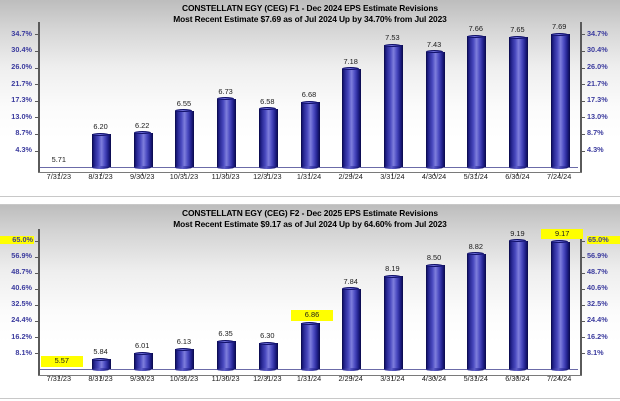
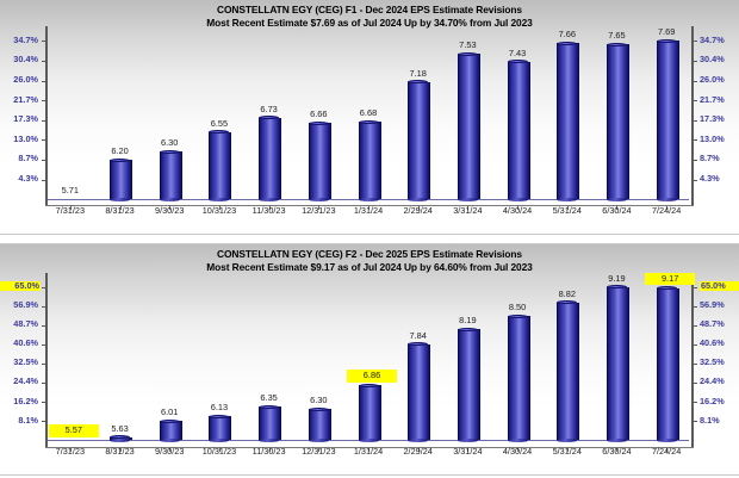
CONSTELLATN EGY (CEG) F1 - Dec 2024 EPS Estimate Revisions/9/30/23: 6.22 -> 6.30
CONSTELLATN EGY (CEG) F1 - Dec 2024 EPS Estimate Revisions/12/31/23: 6.58 -> 6.66
CONSTELLATN EGY (CEG) F2 - Dec 2025 EPS Estimate Revisions/8/31/23: 5.84 -> 5.63
